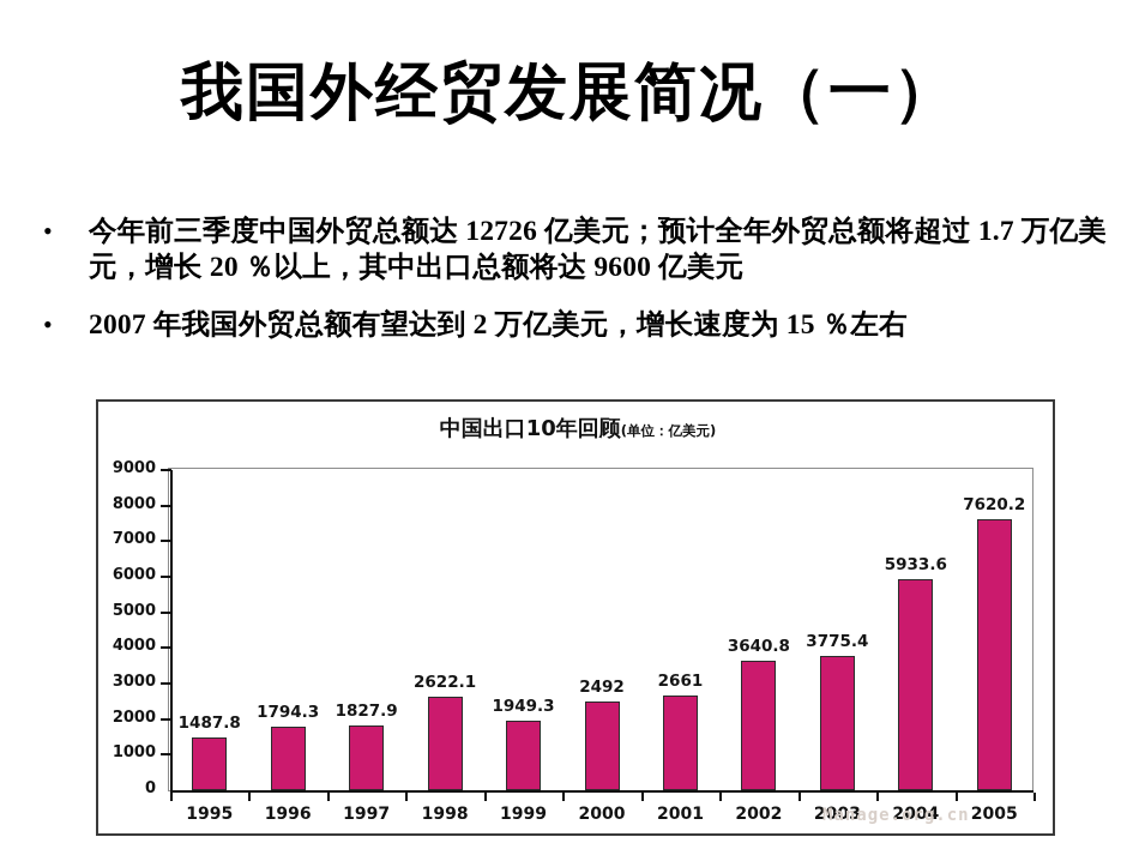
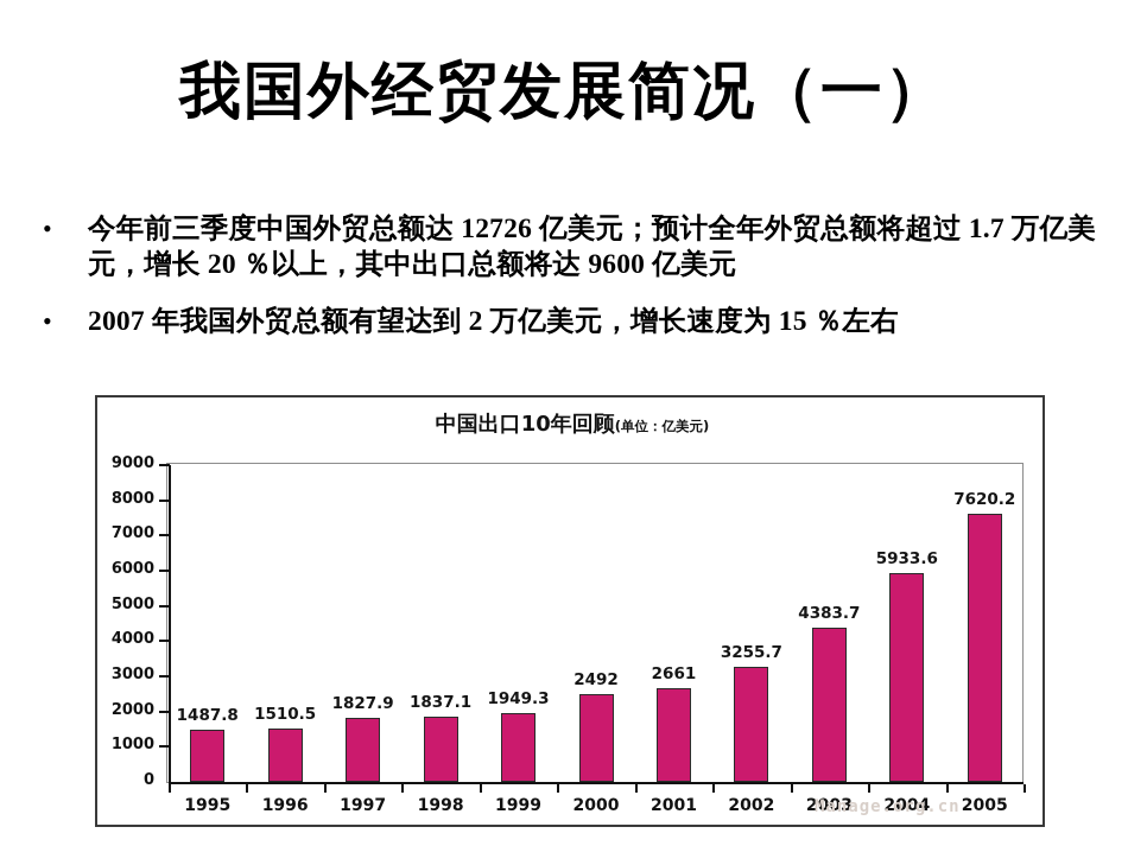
1996: 1794.3 -> 1510.5
1998: 2622.1 -> 1837.1
2002: 3640.8 -> 3255.7
2003: 3775.4 -> 4383.7
